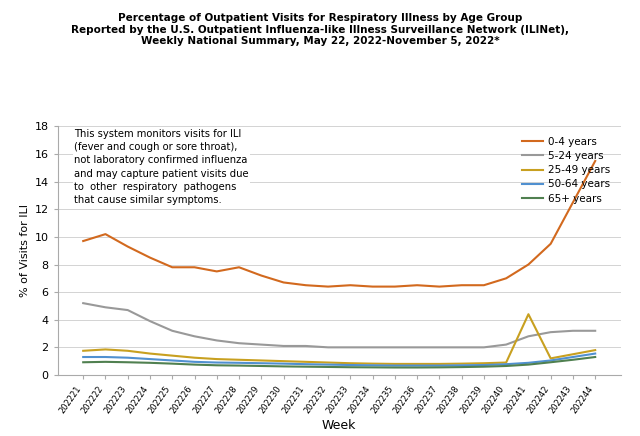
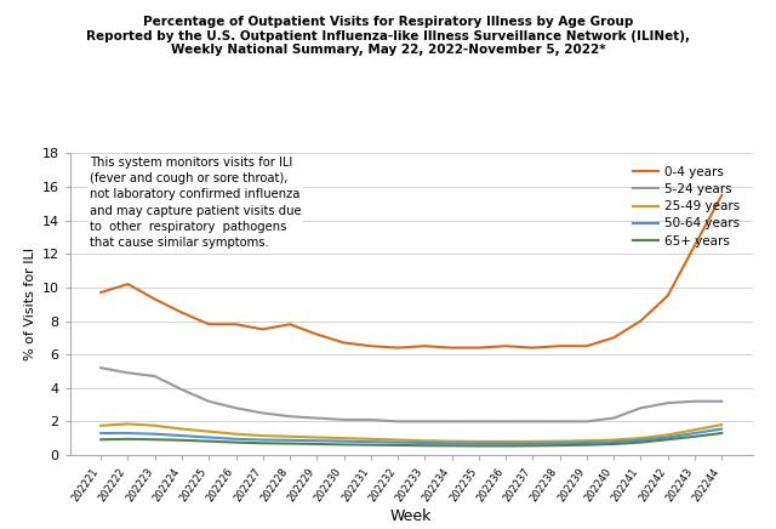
25-49 years/202241: 4.4 -> 1.0
